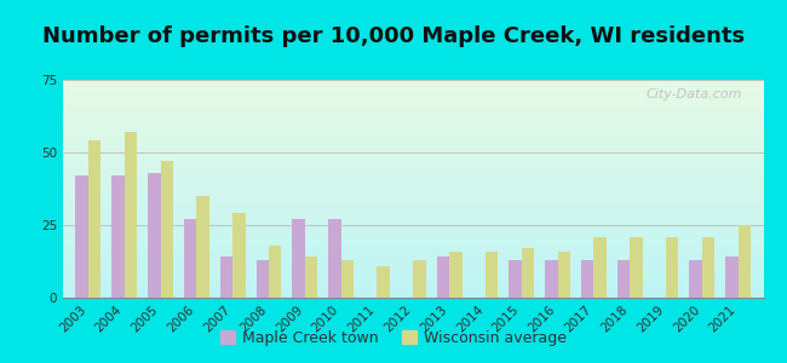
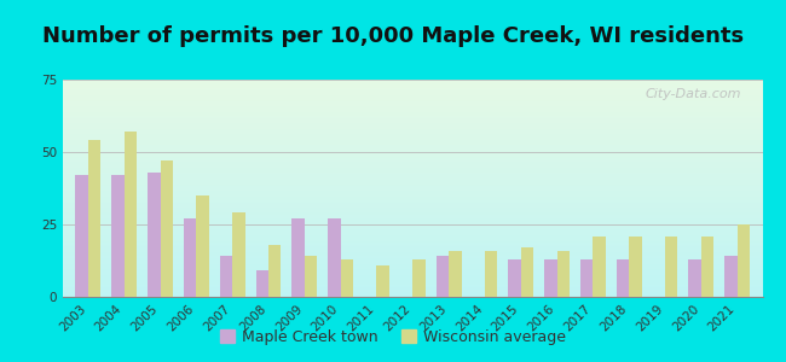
Maple Creek town/2008: 13 -> 9
